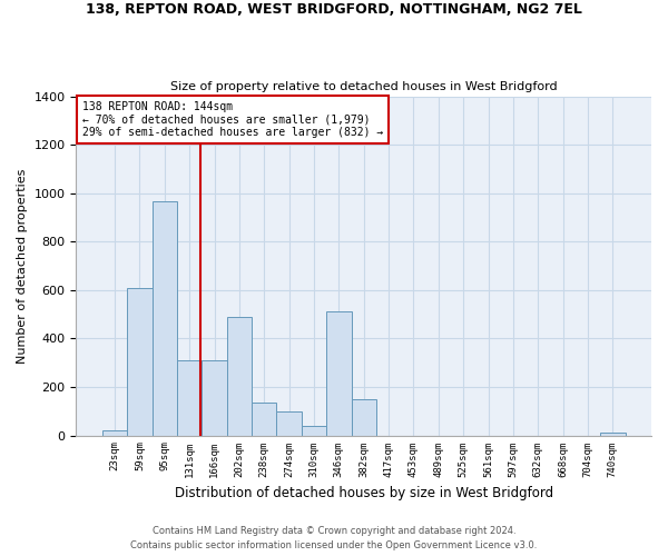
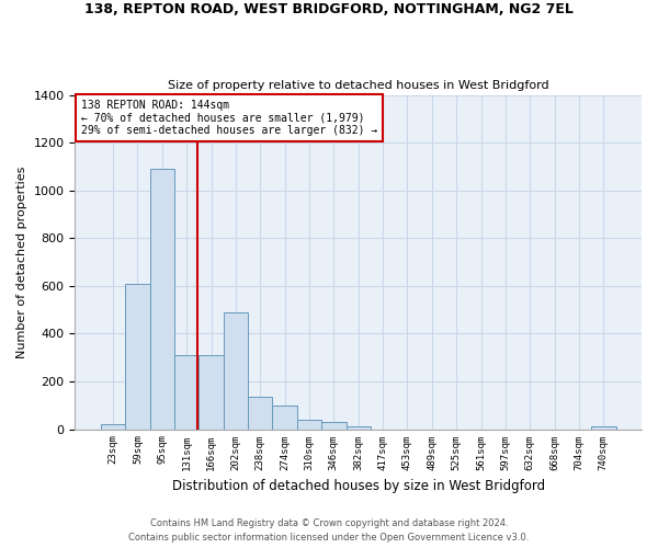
95sqm: 965 -> 1090
346sqm: 510 -> 30
382sqm: 150 -> 10
